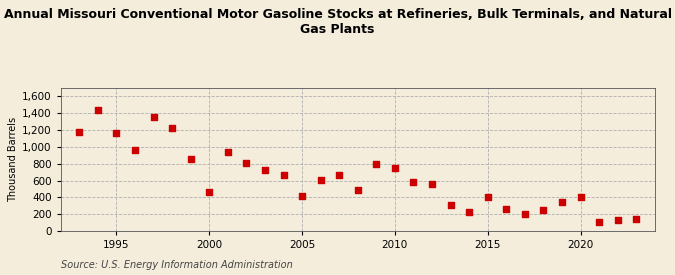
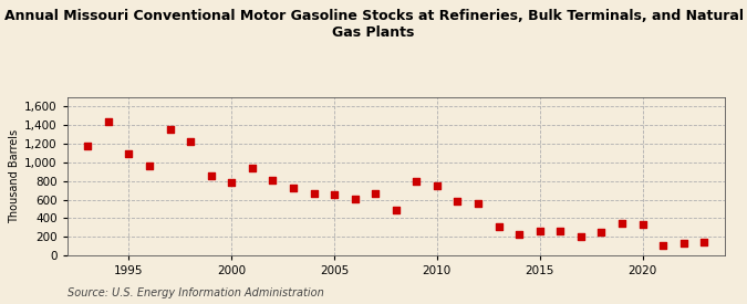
1995: 1,160 -> 1,090
2000: 460 -> 790
2005: 420 -> 650
2015: 400 -> 260
2020: 400 -> 330
